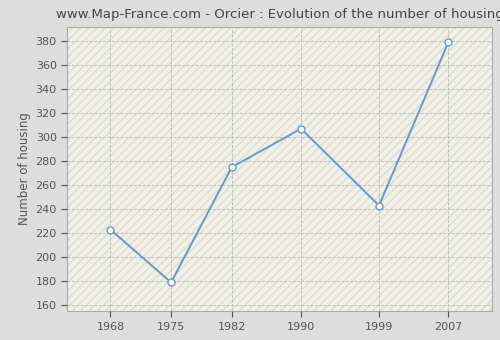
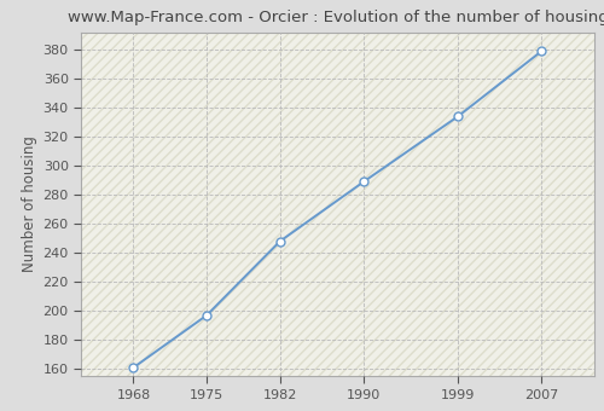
1968: 223 -> 161
1975: 179 -> 197
1982: 275 -> 248
1990: 307 -> 289
1999: 243 -> 334
